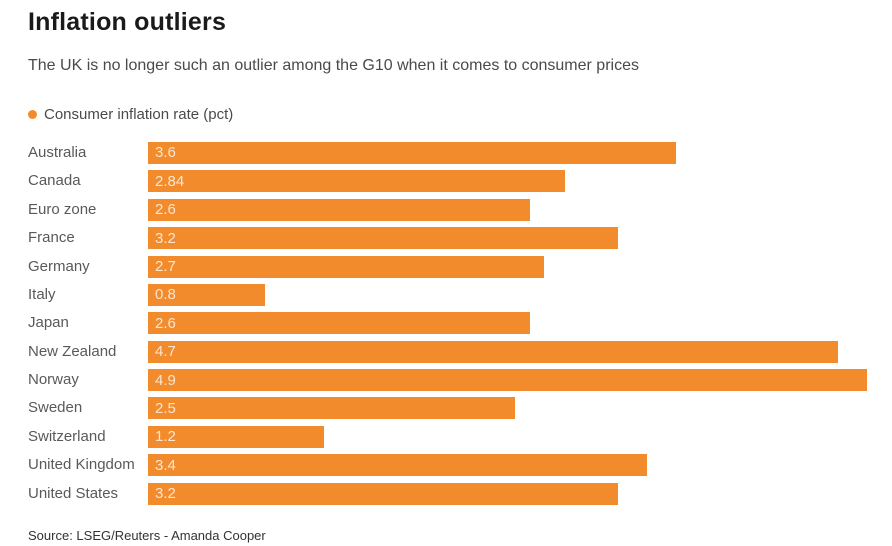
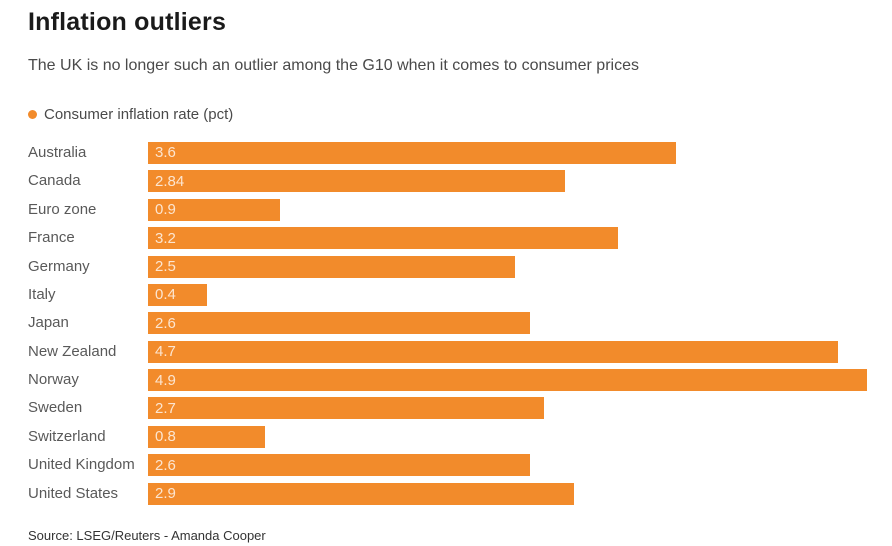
Euro zone: 2.6 -> 0.9
Germany: 2.7 -> 2.5
Italy: 0.8 -> 0.4
Sweden: 2.5 -> 2.7
Switzerland: 1.2 -> 0.8
United Kingdom: 3.4 -> 2.6
United States: 3.2 -> 2.9
